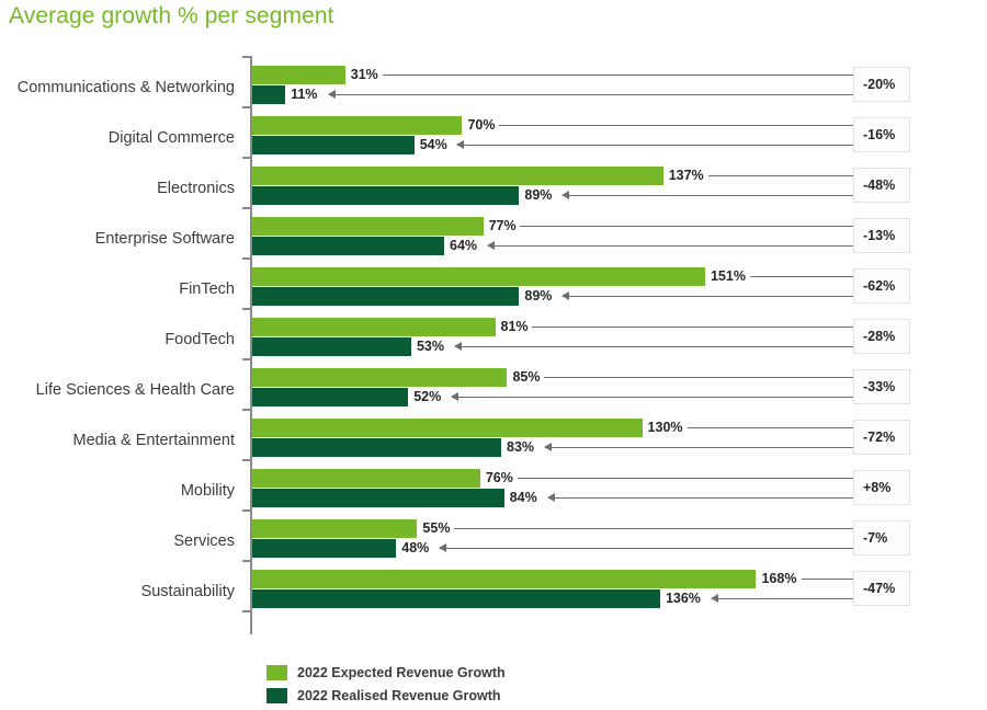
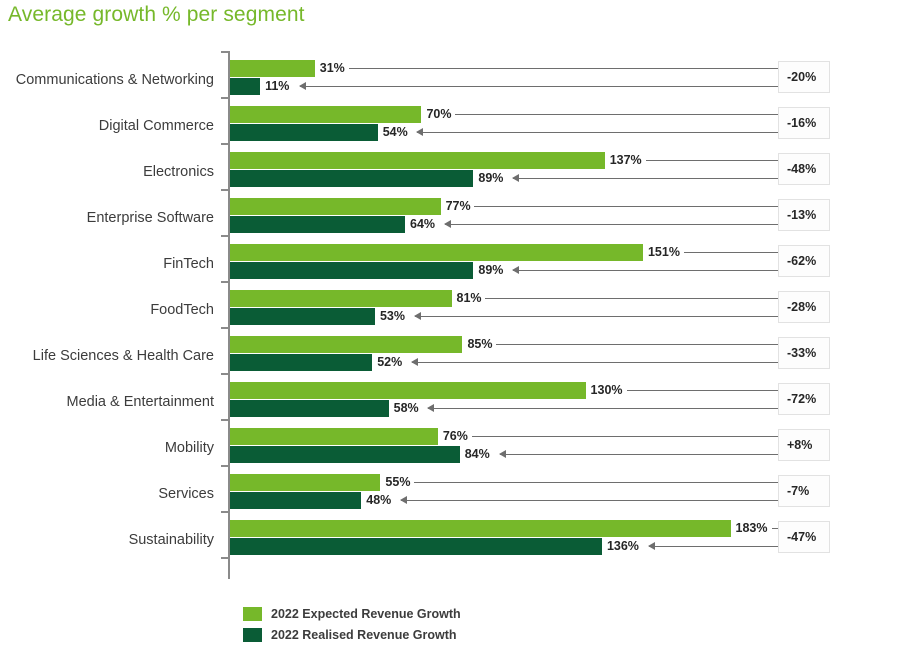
2022 Realised Revenue Growth/Media & Entertainment: 83% -> 58%
2022 Expected Revenue Growth/Sustainability: 168% -> 183%
